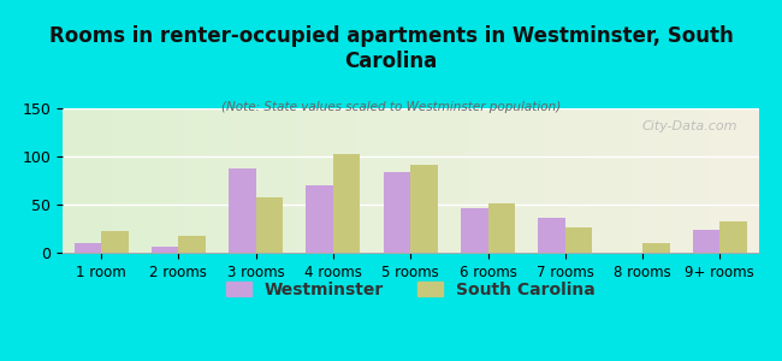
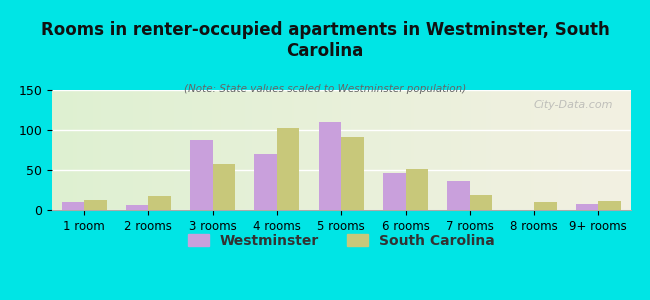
South Carolina/1 room: 22 -> 12
Westminster/5 rooms: 84 -> 110
South Carolina/7 rooms: 26 -> 19
Westminster/9+ rooms: 24 -> 7
South Carolina/9+ rooms: 32 -> 11
